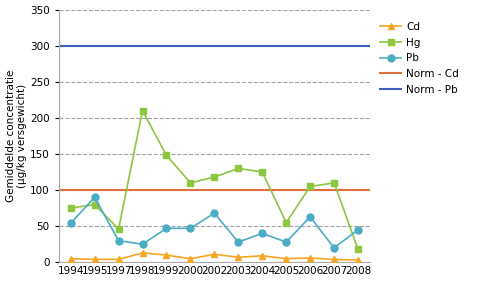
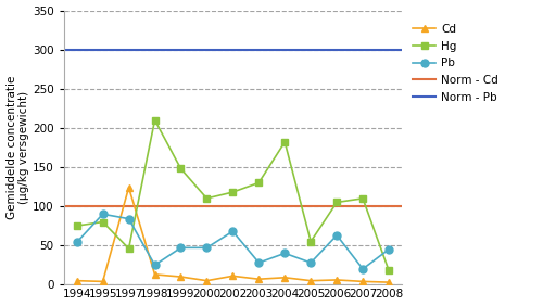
Cd/1997: 4 -> 124
Pb/1997: 30 -> 84
Hg/2004: 125 -> 182
